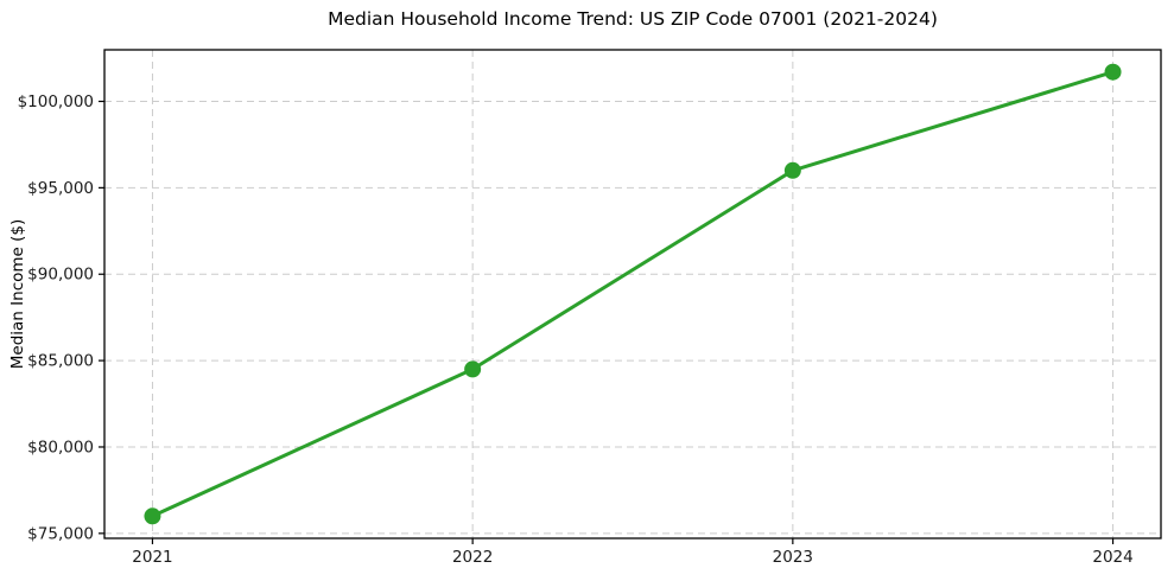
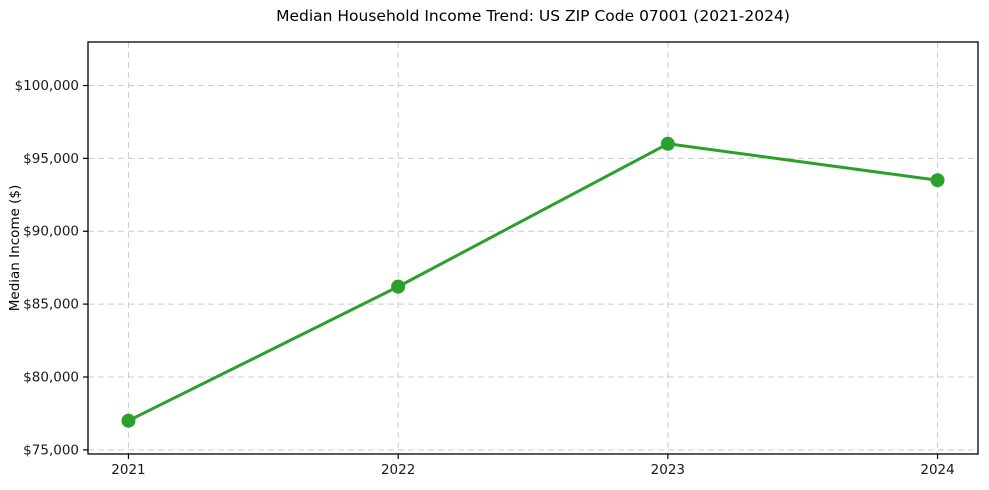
2021: $76000 -> $77000
2022: $84500 -> $86200
2024: $101700 -> $93500
